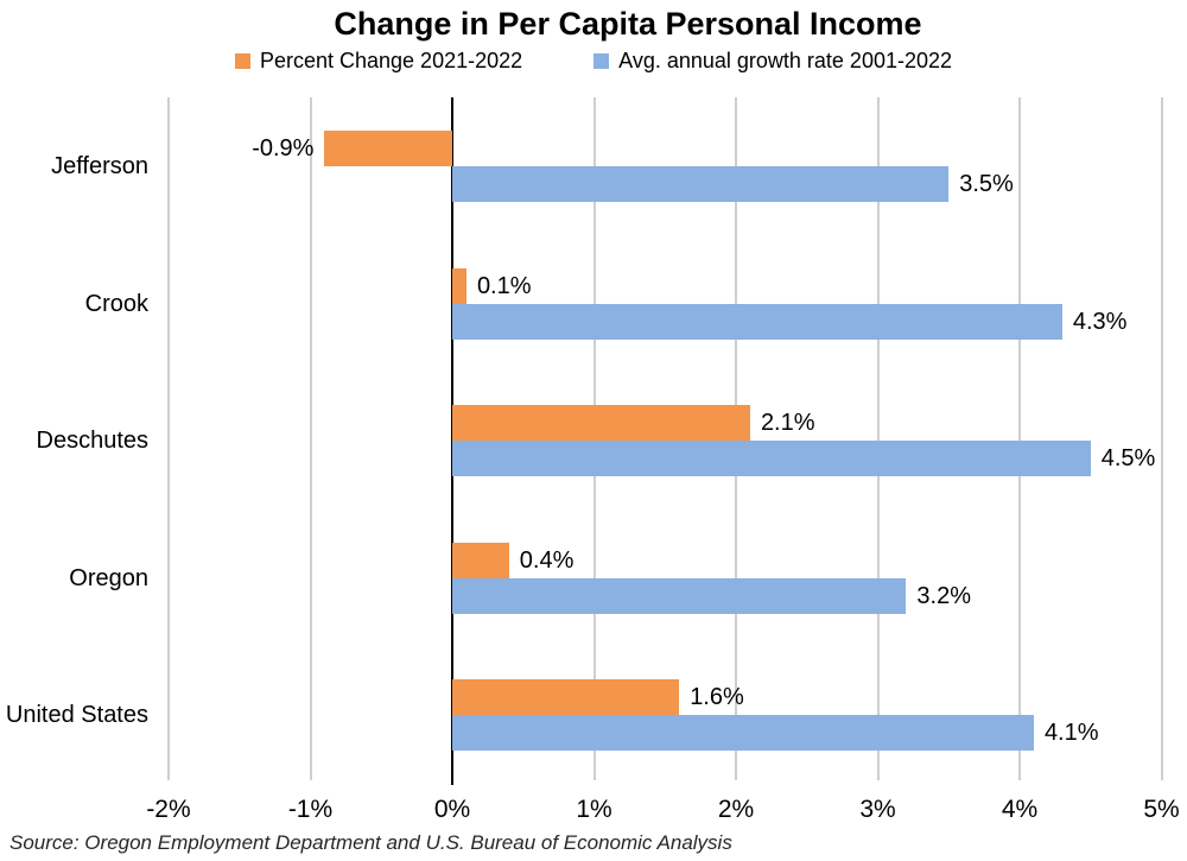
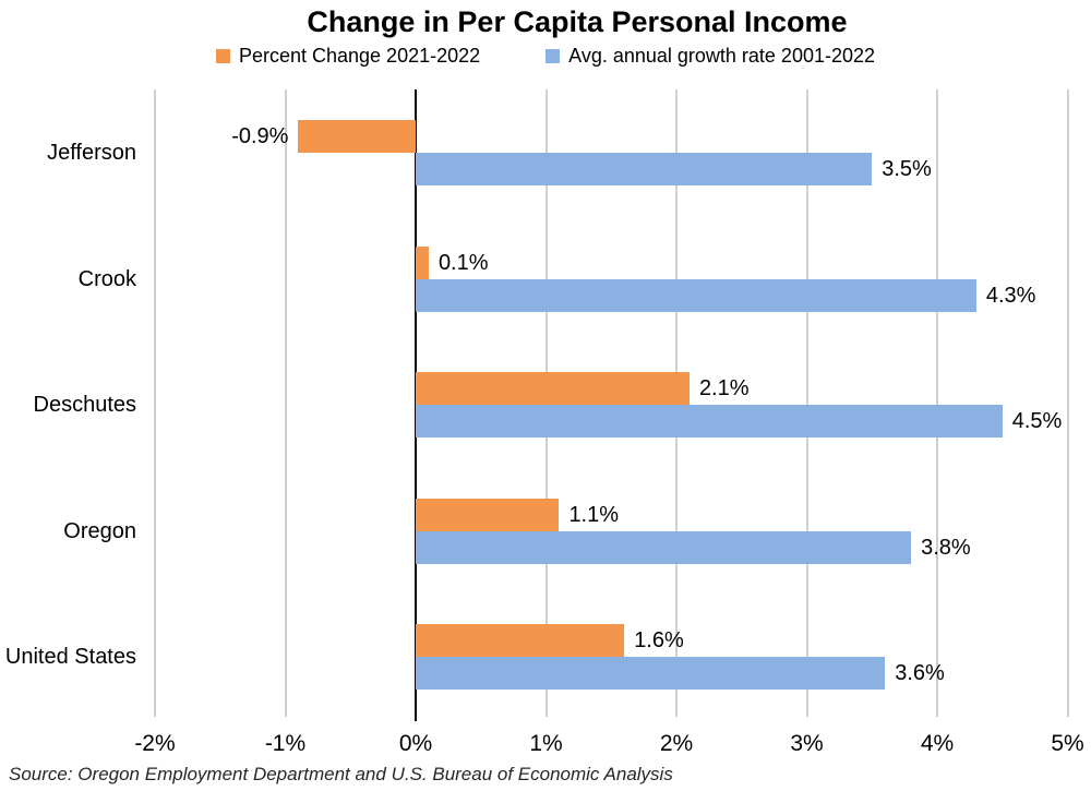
Percent Change 2021-2022/Oregon: 0.4% -> 1.1%
Avg. annual growth rate 2001-2022/Oregon: 3.2% -> 3.8%
Avg. annual growth rate 2001-2022/United States: 4.1% -> 3.6%
